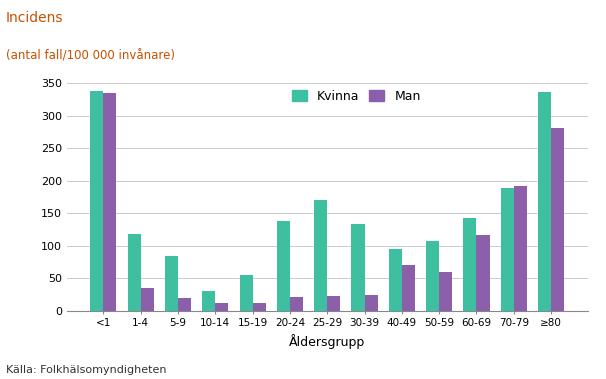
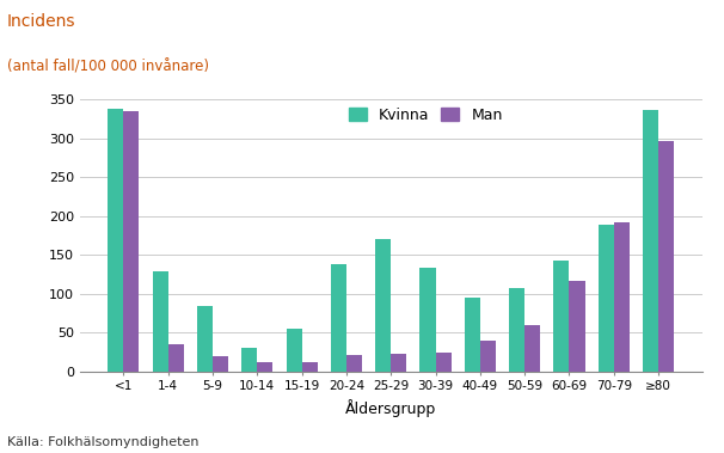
Kvinna/1-4: 118 -> 129
Man/40-49: 70 -> 39
Man/≥80: 282 -> 297
